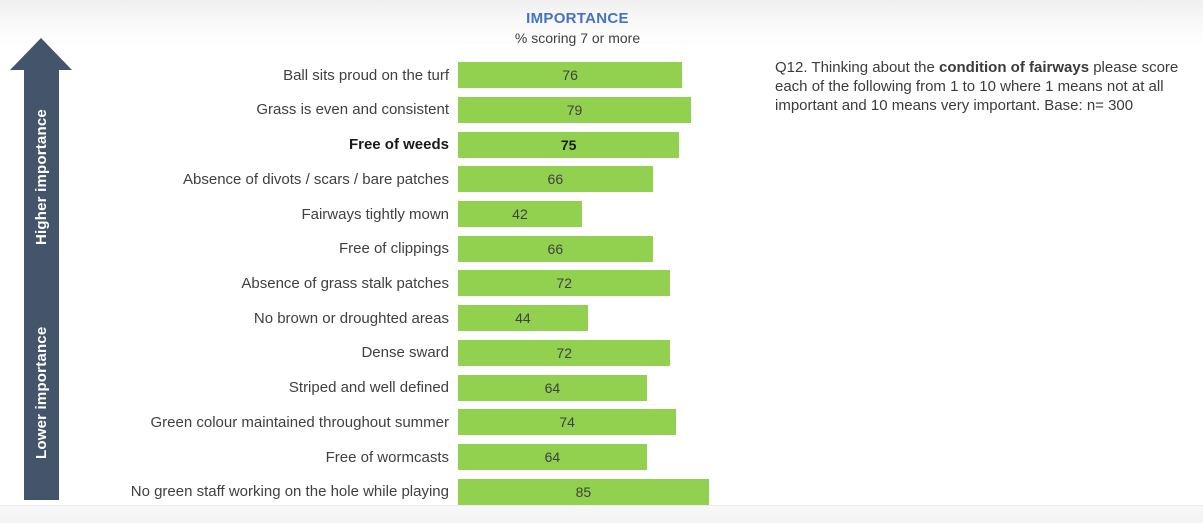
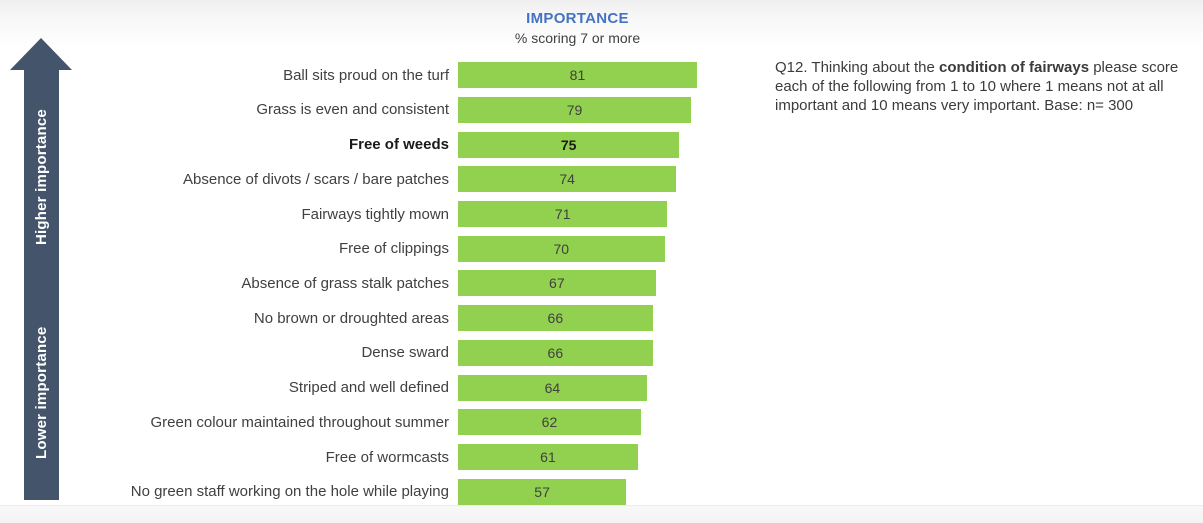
Ball sits proud on the turf: 76 -> 81
Absence of divots / scars / bare patches: 66 -> 74
Fairways tightly mown: 42 -> 71
Free of clippings: 66 -> 70
Absence of grass stalk patches: 72 -> 67
No brown or droughted areas: 44 -> 66
Dense sward: 72 -> 66
Green colour maintained throughout summer: 74 -> 62
Free of wormcasts: 64 -> 61
No green staff working on the hole while playing: 85 -> 57
